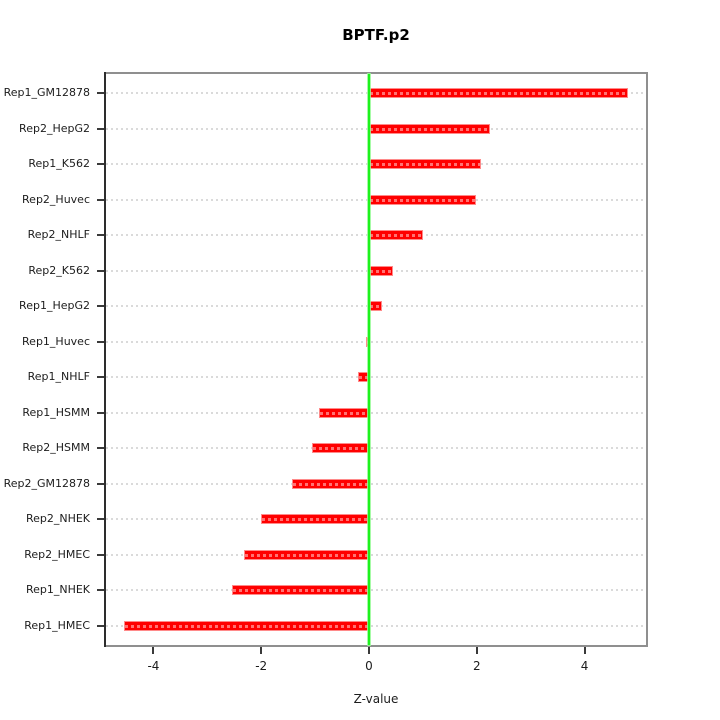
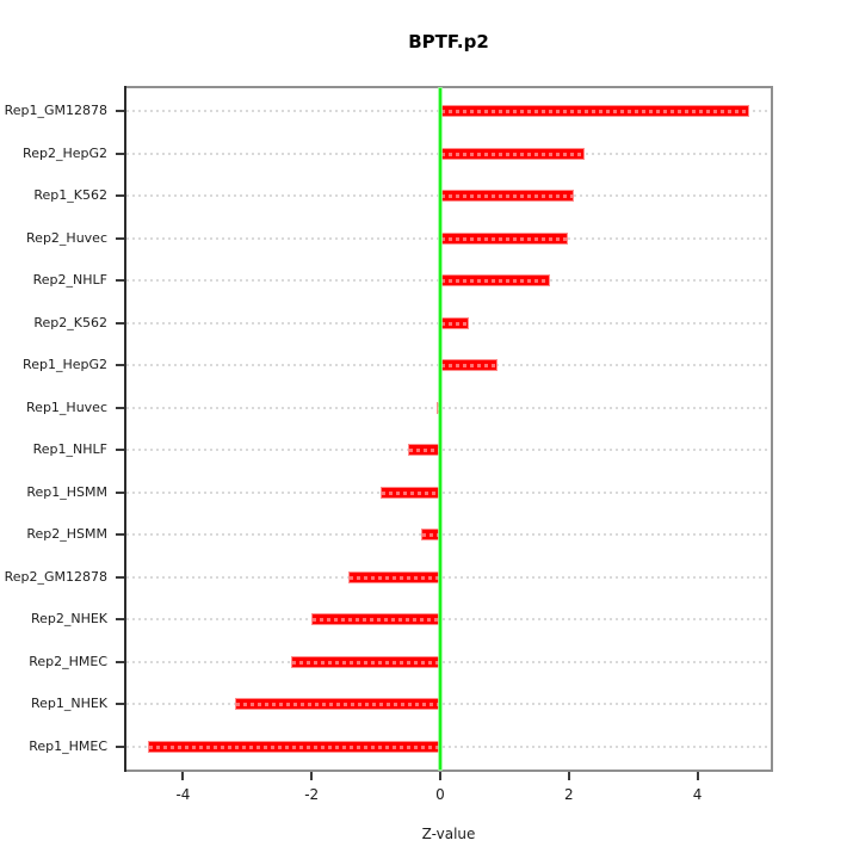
Rep2_NHLF: 1.0 -> 1.7
Rep1_HepG2: 0.2 -> 0.9
Rep1_NHLF: -0.2 -> -0.5
Rep2_HSMM: -1.1 -> -0.3
Rep1_NHEK: -2.5 -> -3.2
